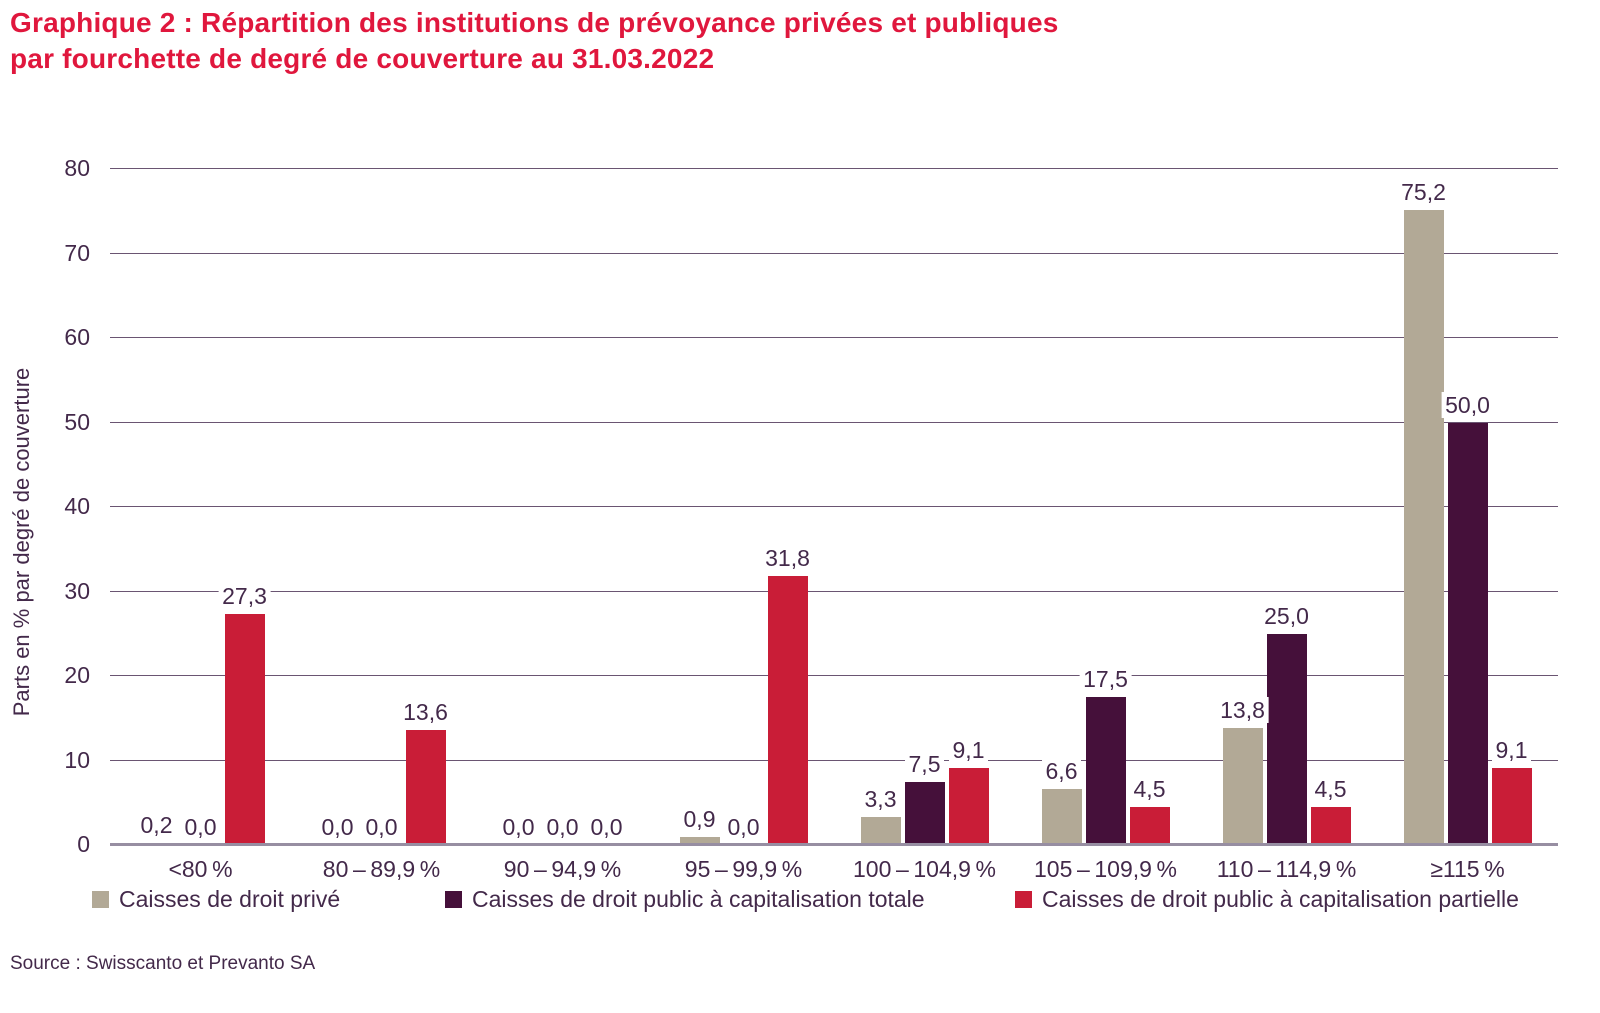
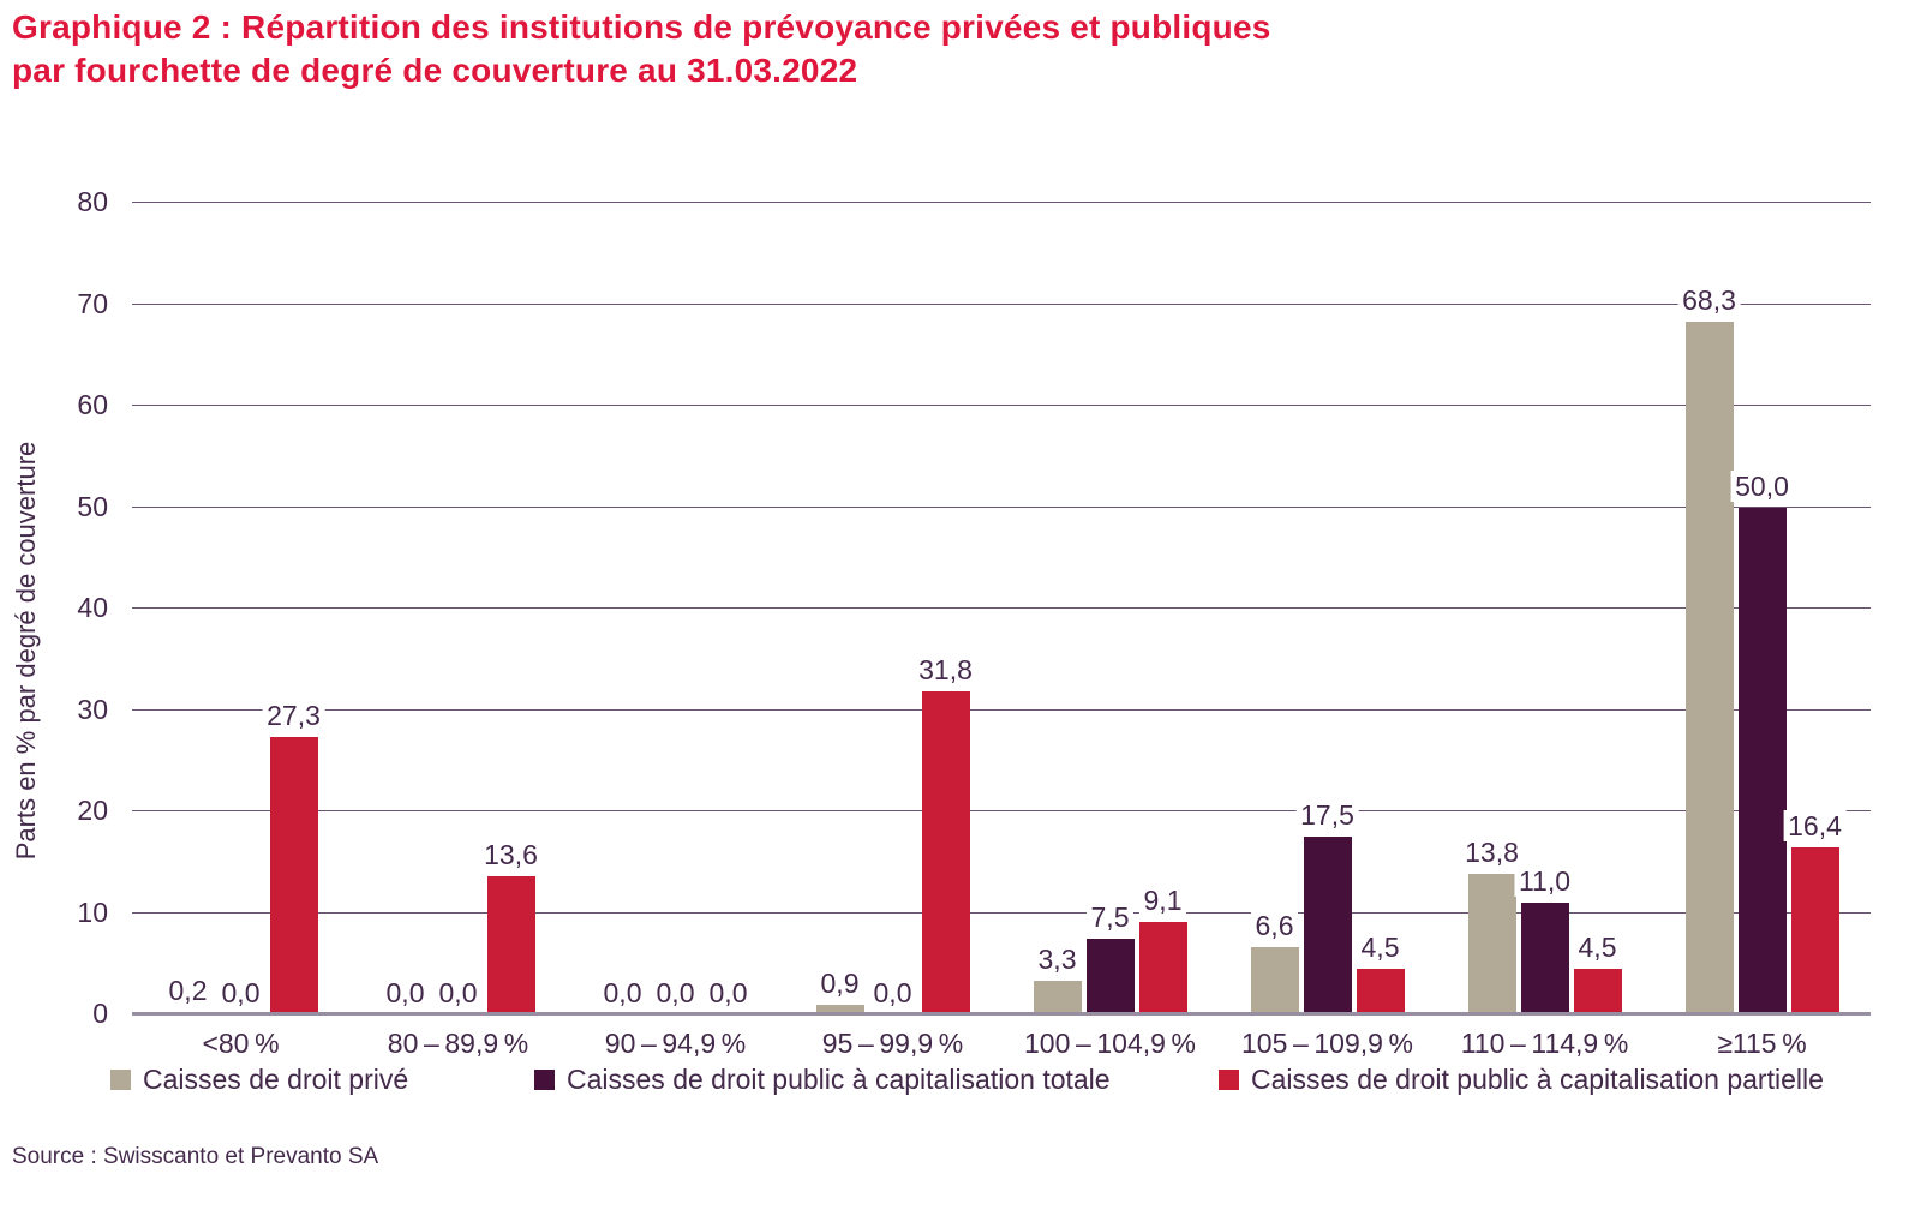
Caisses de droit public à capitalisation totale/110 – 114,9 %: 25,0 -> 11,0
Caisses de droit privé/≥115 %: 75,2 -> 68,3
Caisses de droit public à capitalisation partielle/≥115 %: 9,1 -> 16,4
